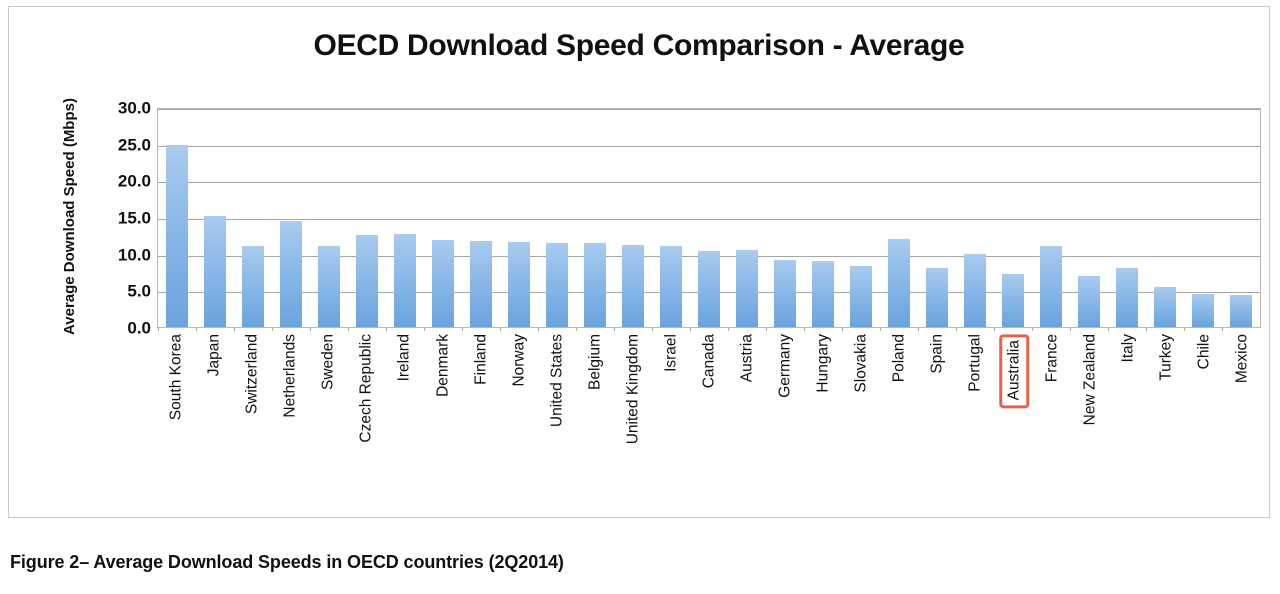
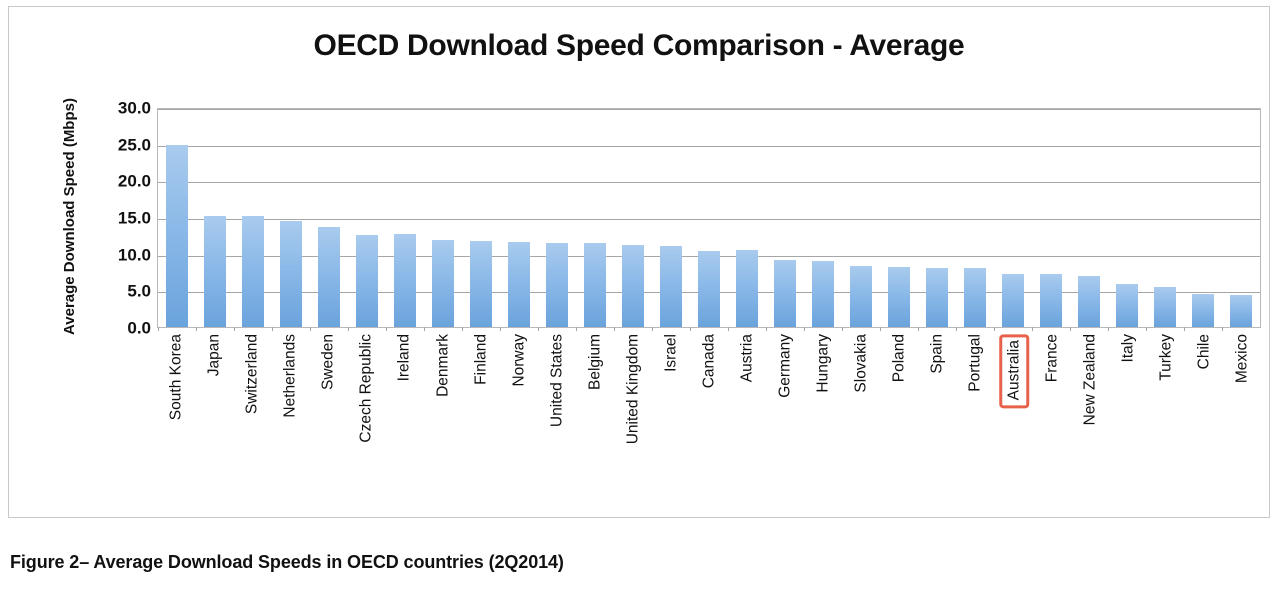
Switzerland: 11 -> 15
Sweden: 11 -> 14
Poland: 12 -> 8
Portugal: 10 -> 8
France: 11 -> 7
Italy: 8 -> 6
